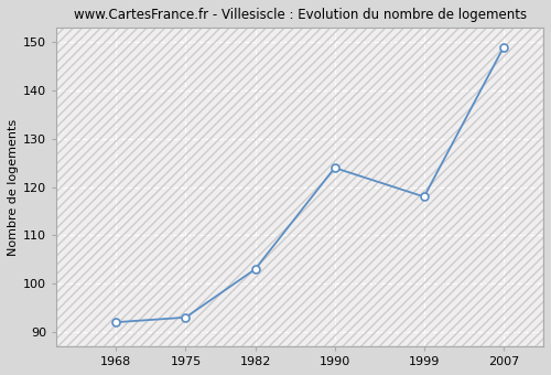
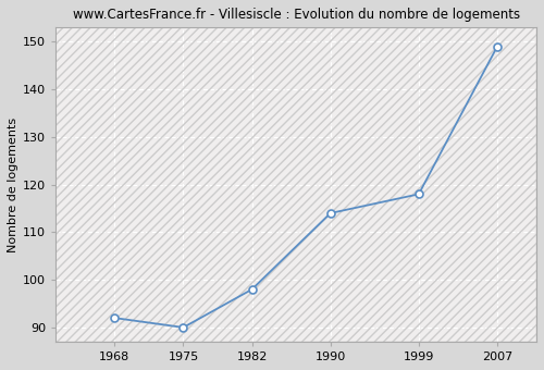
1975: 93 -> 90
1982: 103 -> 98
1990: 124 -> 114
